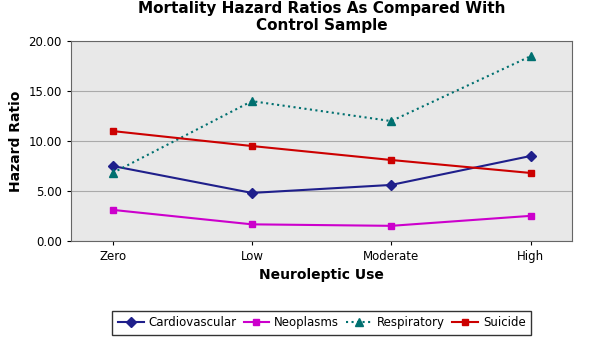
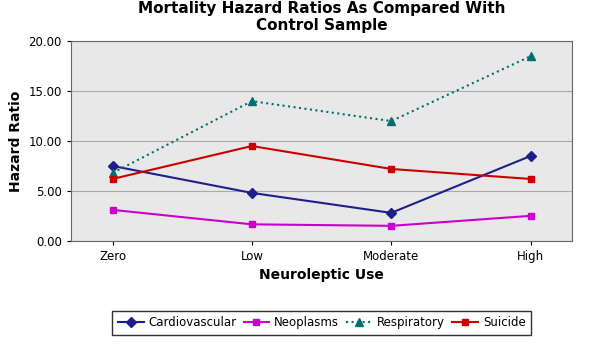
Suicide/Zero: 11.0 -> 6.2
Cardiovascular/Moderate: 5.6 -> 2.8
Suicide/Moderate: 8.1 -> 7.2
Suicide/High: 6.8 -> 6.2
